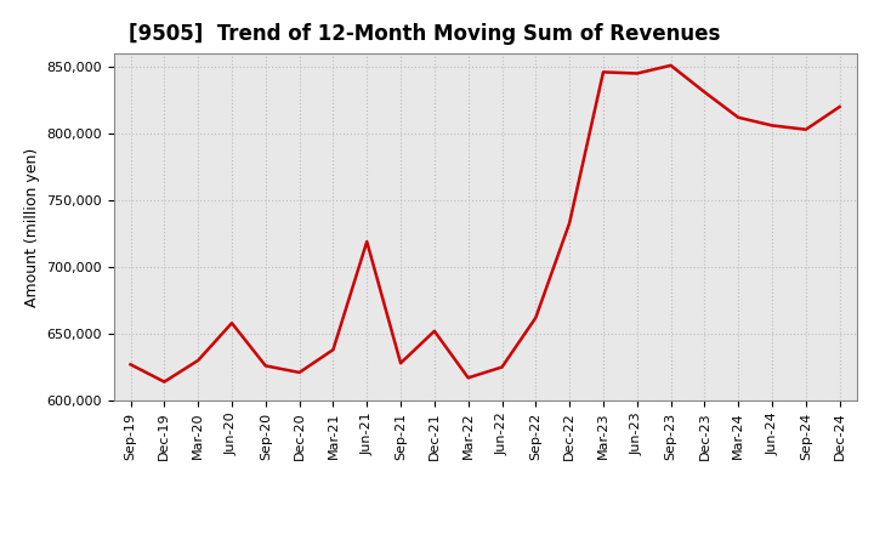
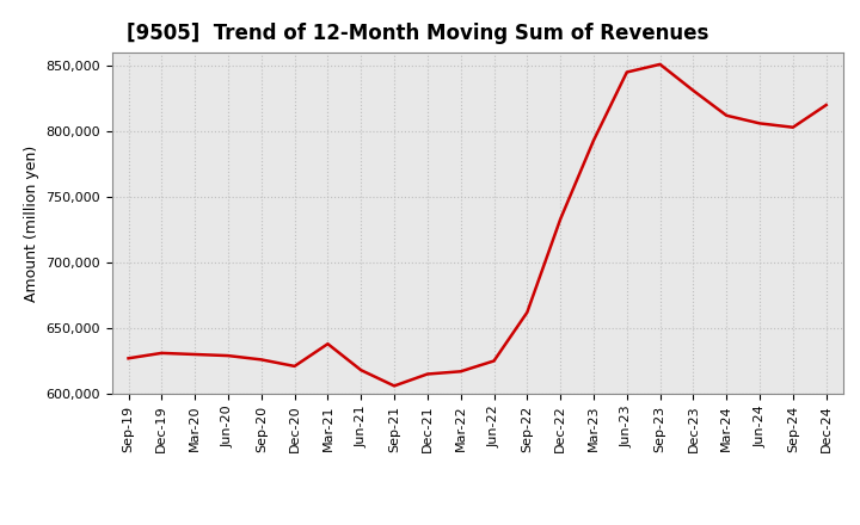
Dec-19: 614,000 -> 631,000
Jun-20: 658,000 -> 629,000
Jun-21: 719,000 -> 618,000
Sep-21: 628,000 -> 606,000
Dec-21: 652,000 -> 615,000
Mar-23: 846,000 -> 793,000
